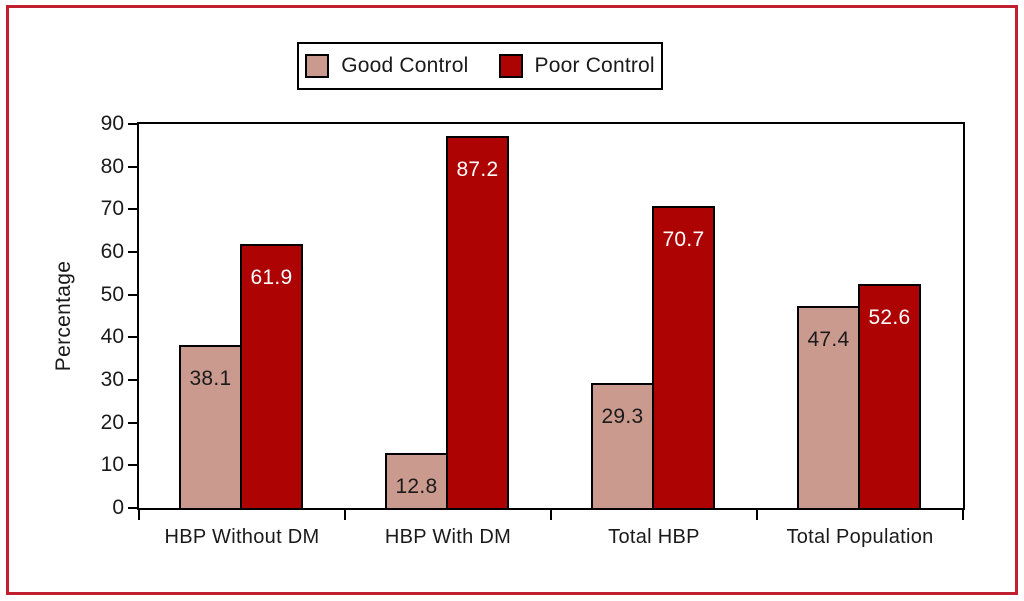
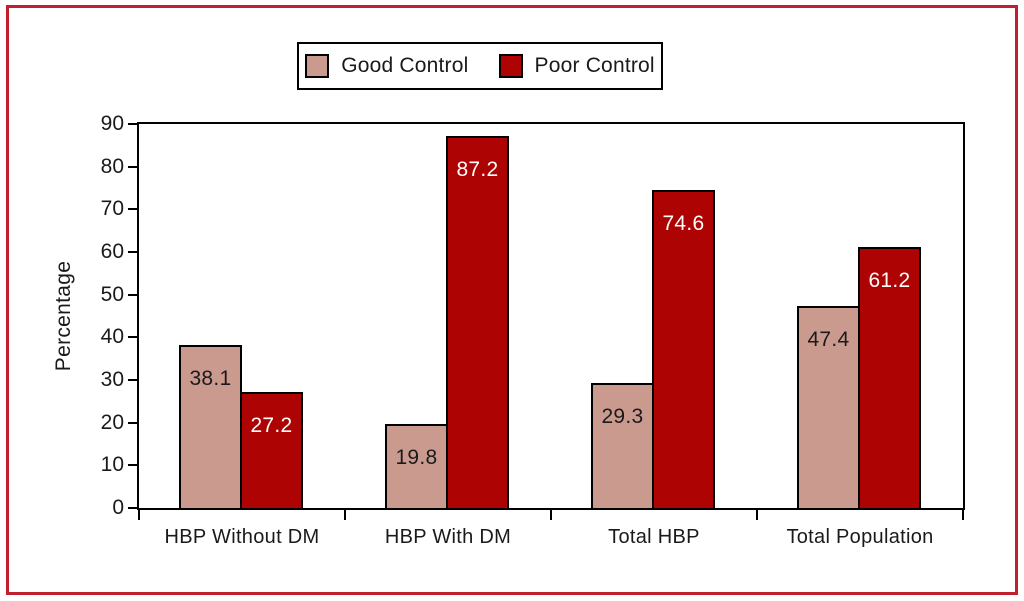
Poor Control/HBP Without DM: 61.9 -> 27.2
Good Control/HBP With DM: 12.8 -> 19.8
Poor Control/Total HBP: 70.7 -> 74.6
Poor Control/Total Population: 52.6 -> 61.2
